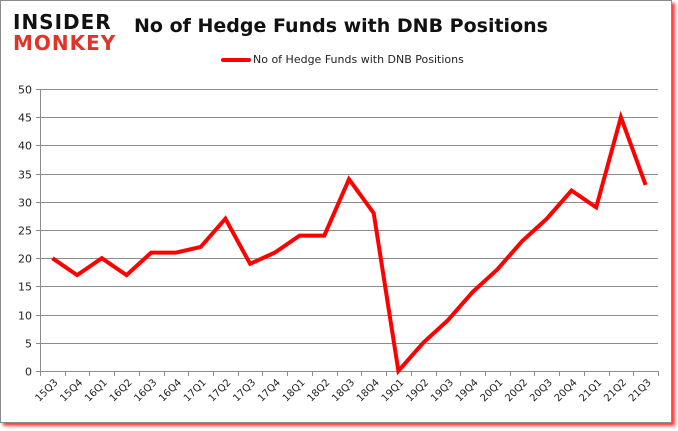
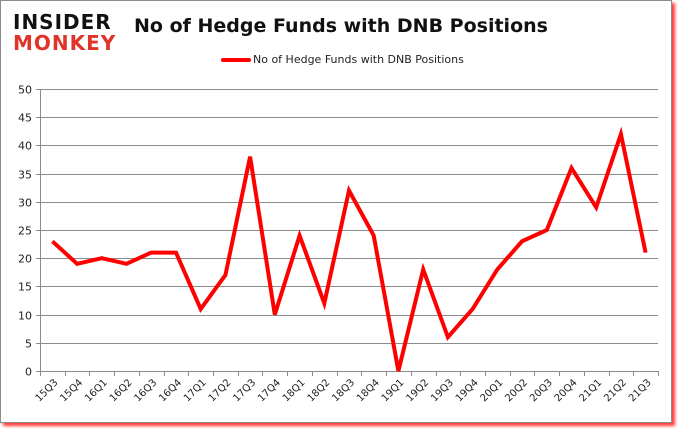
15Q3: 20 -> 23
15Q4: 17 -> 19
16Q2: 17 -> 19
17Q1: 22 -> 11
17Q2: 27 -> 17
17Q3: 19 -> 38
17Q4: 21 -> 10
18Q2: 24 -> 12
18Q3: 34 -> 32
18Q4: 28 -> 24
19Q2: 5 -> 18
19Q3: 9 -> 6
19Q4: 14 -> 11
20Q3: 27 -> 25
20Q4: 32 -> 36
21Q2: 45 -> 42
21Q3: 33 -> 21
